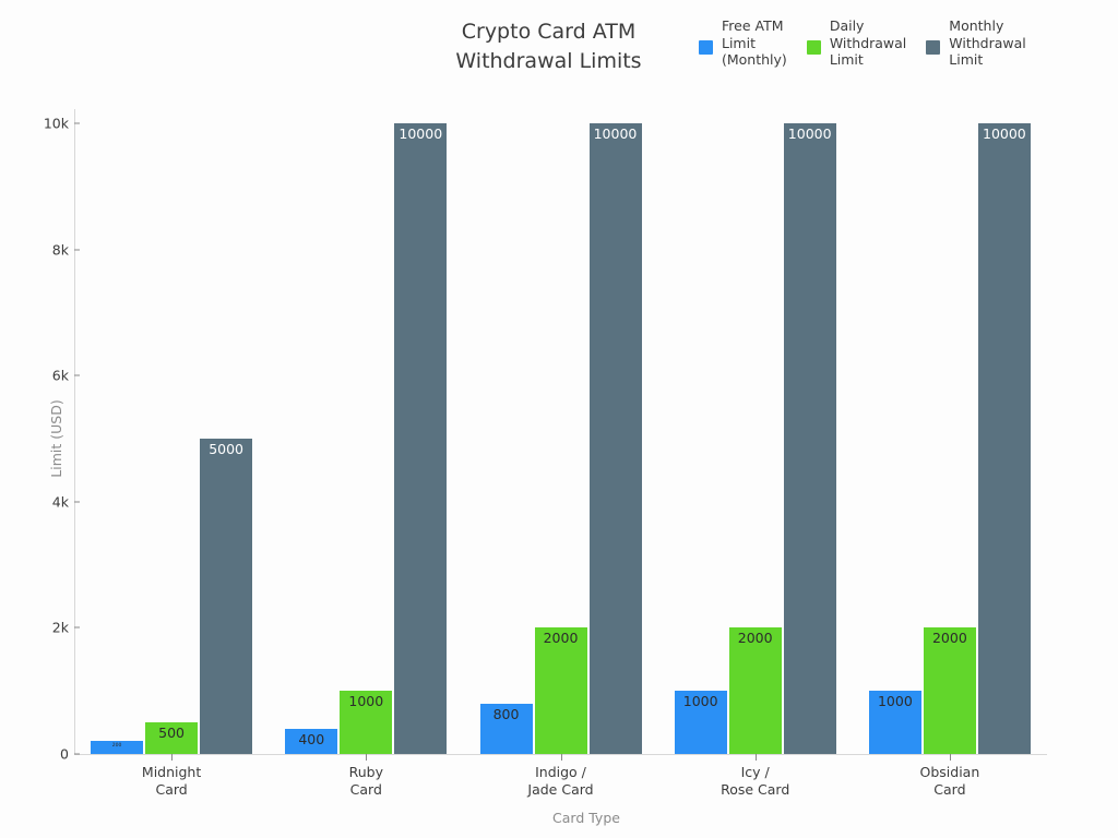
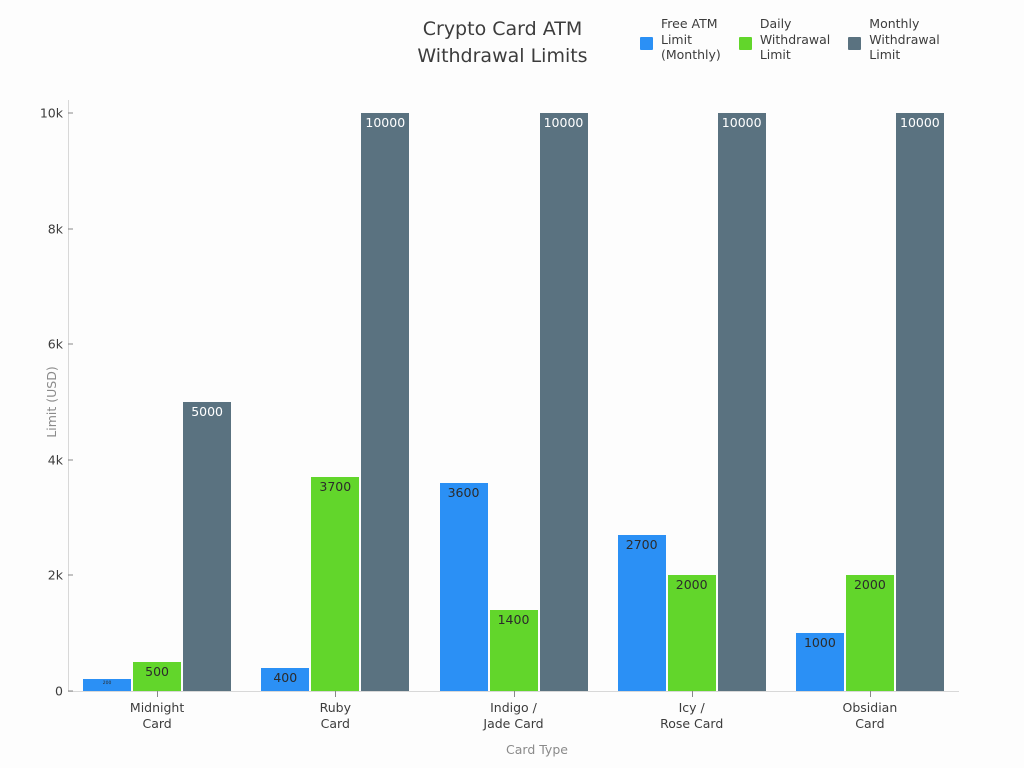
Daily Withdrawal Limit/Ruby Card: 1000 -> 3700
Free ATM Limit (Monthly)/Indigo / Jade Card: 800 -> 3600
Daily Withdrawal Limit/Indigo / Jade Card: 2000 -> 1400
Free ATM Limit (Monthly)/Icy / Rose Card: 1000 -> 2700
